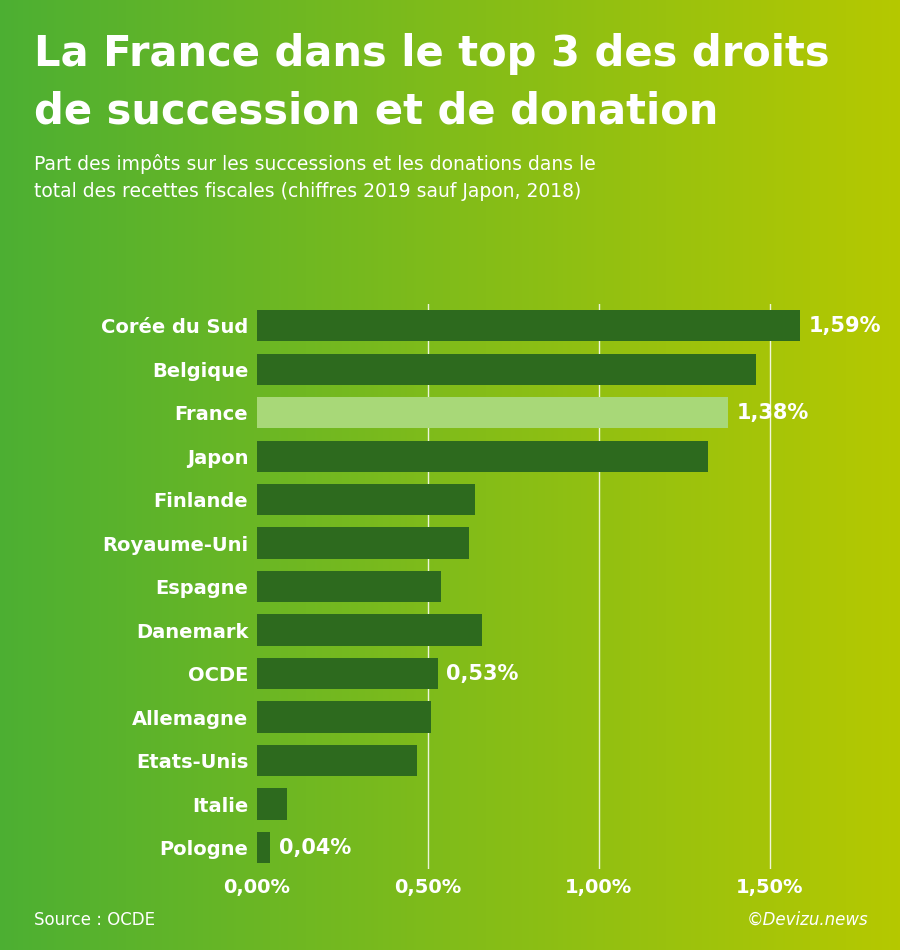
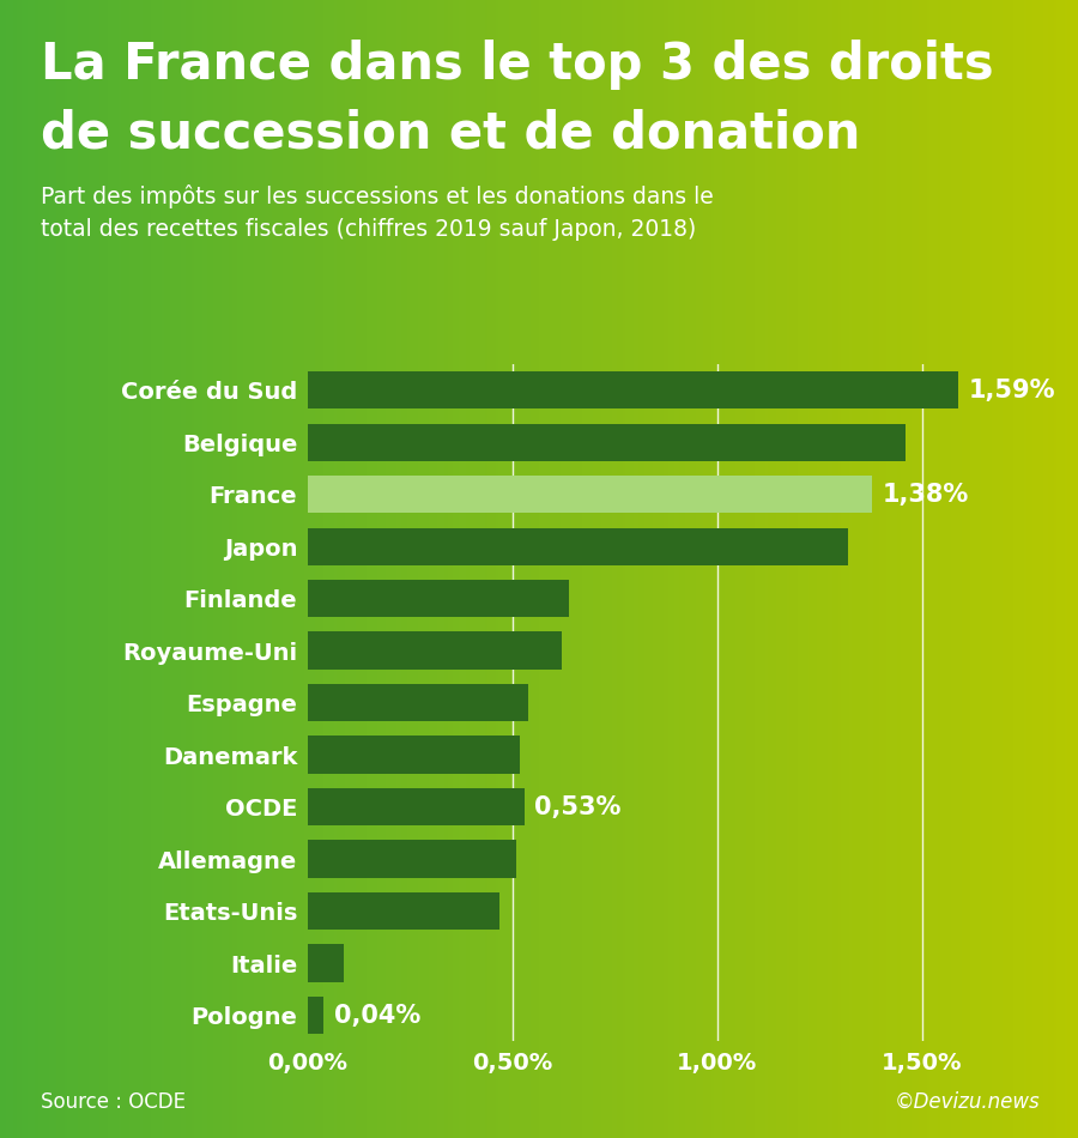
Danemark: 0,66% -> 0,52%
